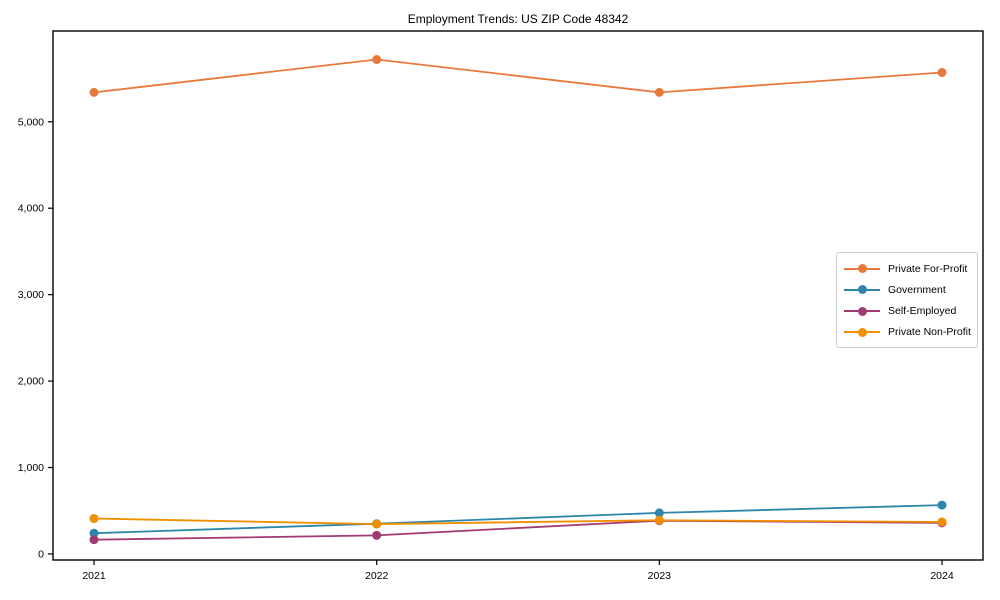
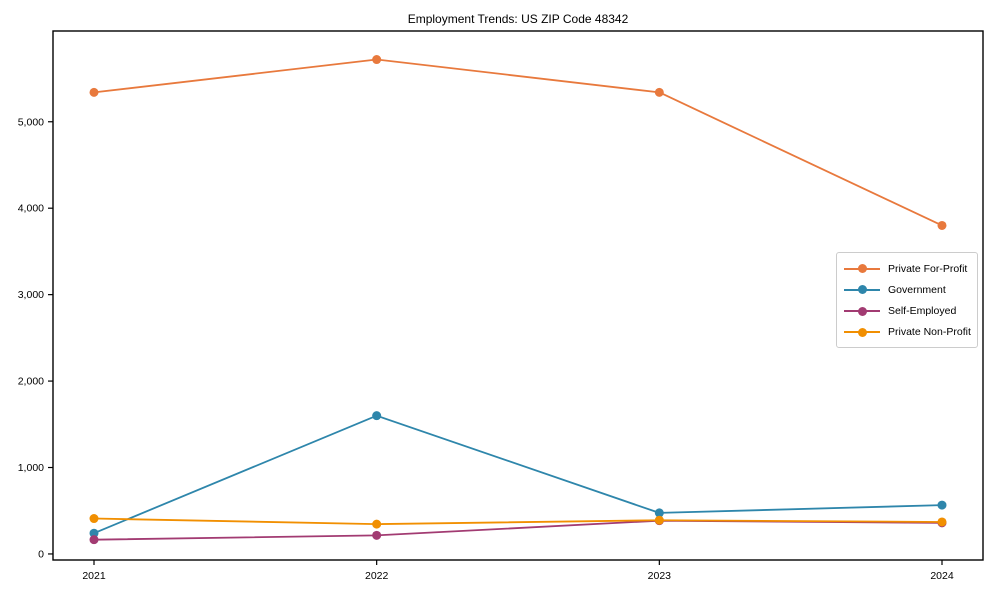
Government/2022: 400 -> 1600
Private For-Profit/2024: 5600 -> 3800
